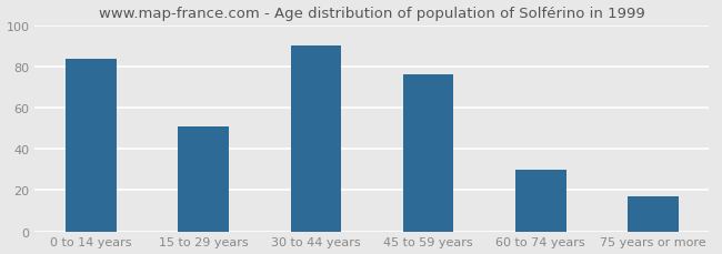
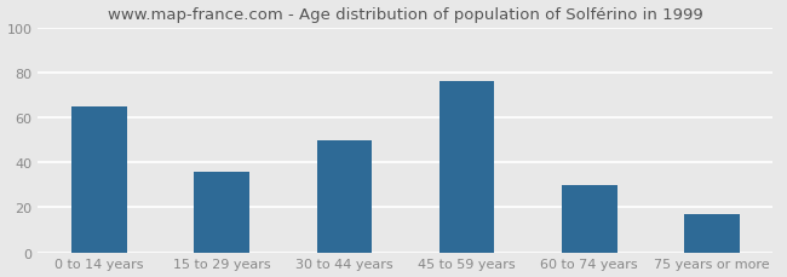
0 to 14 years: 84 -> 65
15 to 29 years: 51 -> 36
30 to 44 years: 90 -> 50
